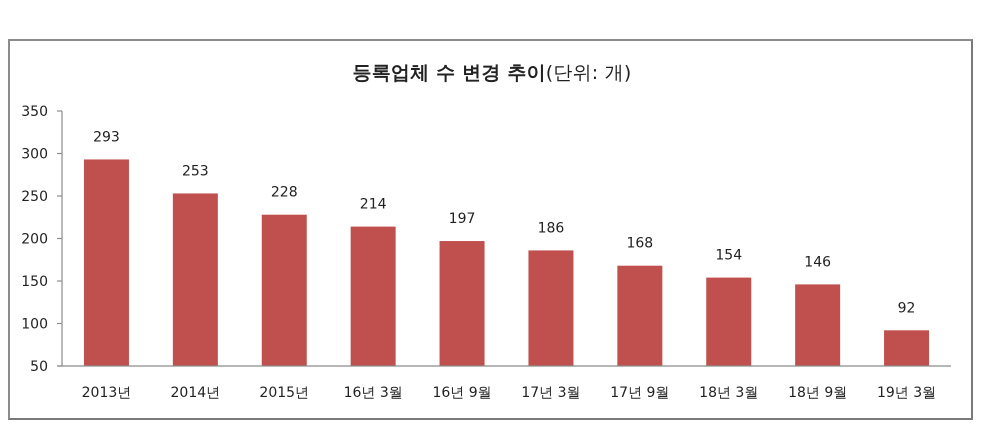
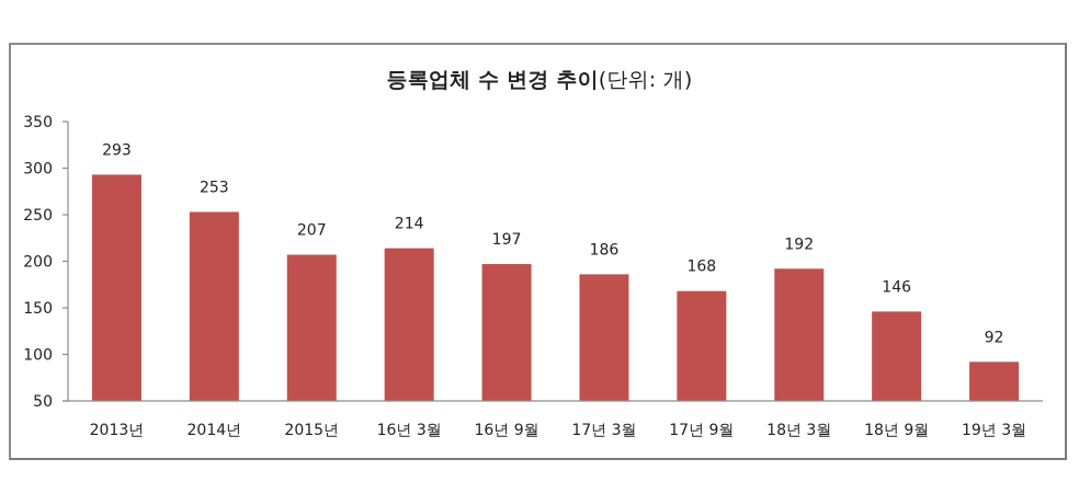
2015년: 228 -> 207
18년 3월: 154 -> 192
